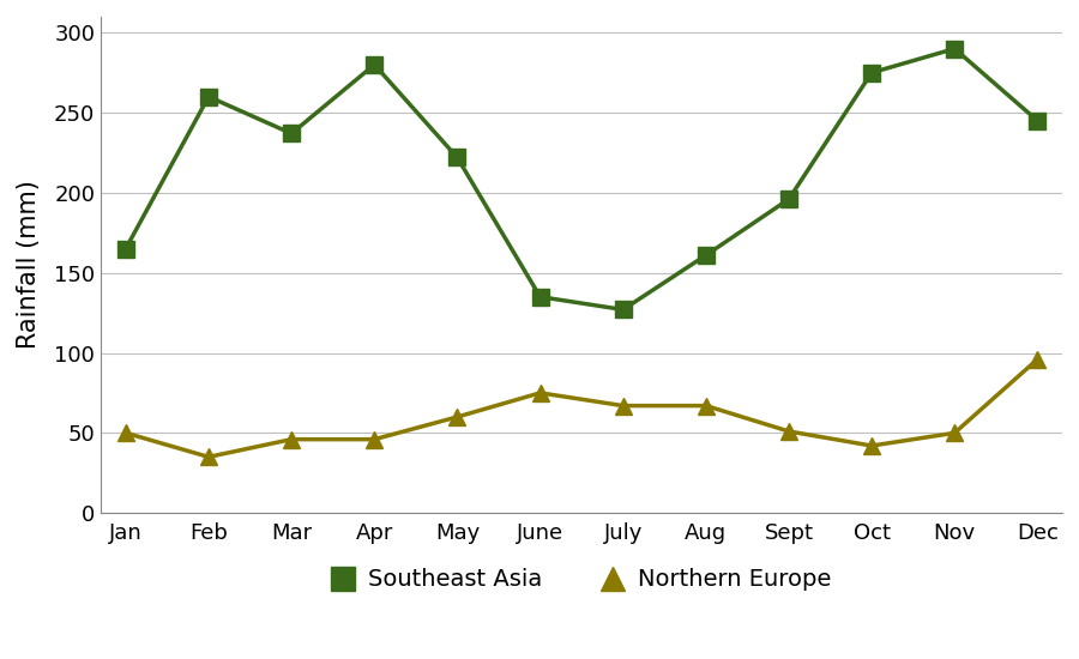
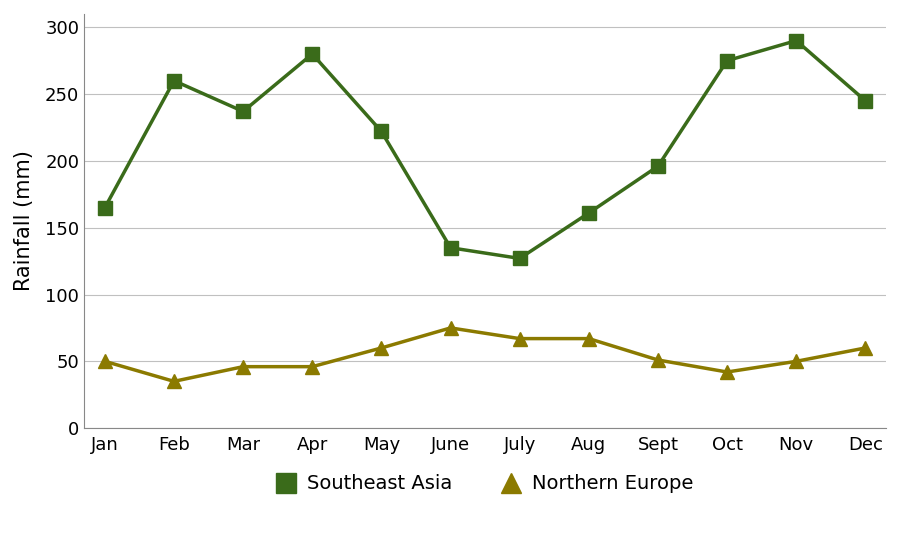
Northern Europe/Dec: 96 -> 60
